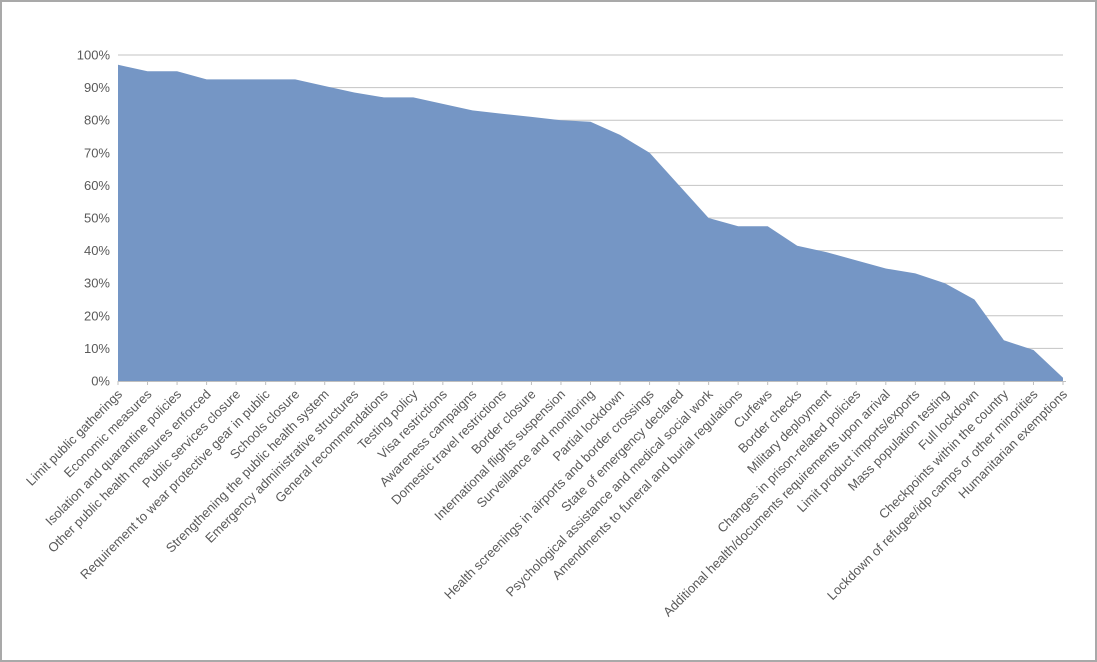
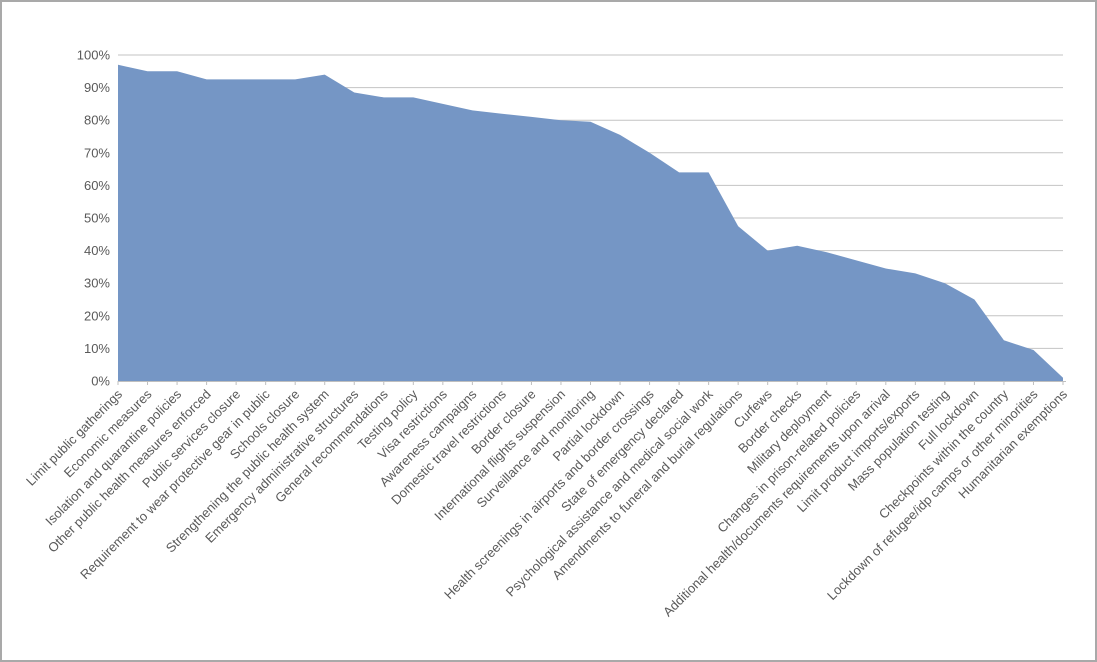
Strengthening the public health system: 90% -> 94%
State of emergency declared: 60% -> 64%
Psychological assistance and medical social work: 50% -> 64%
Curfews: 48% -> 40%
